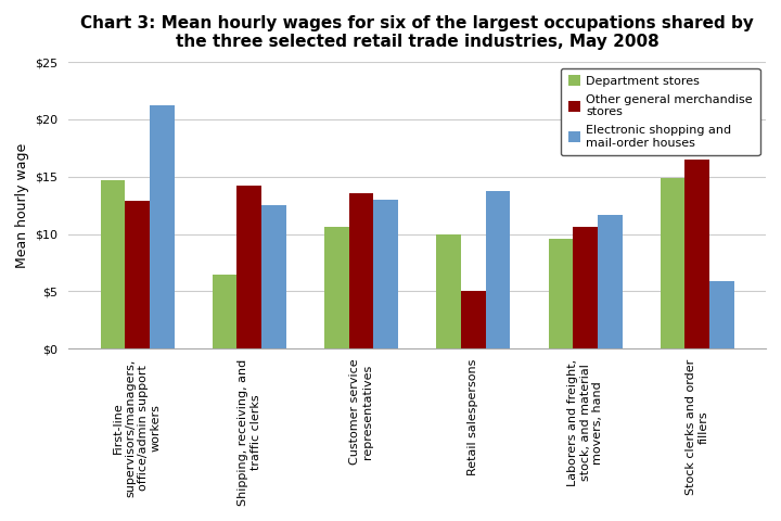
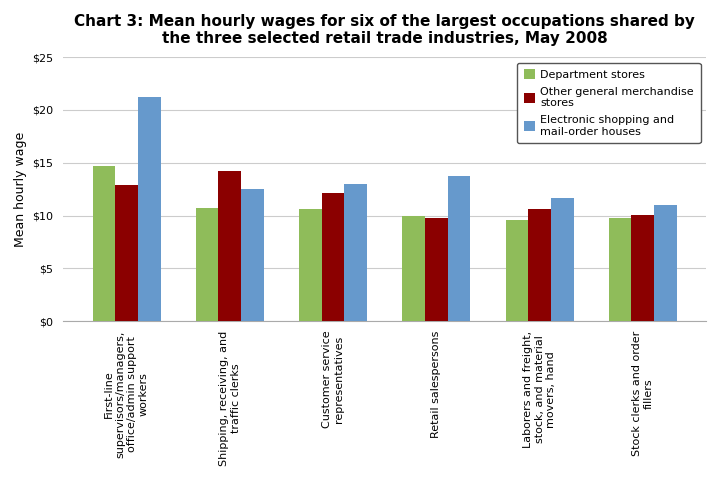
Department stores/Shipping, receiving, and traffic clerks: $6.5 -> $10.8
Other general merchandise stores/Customer service representatives: $13.6 -> $12.1
Other general merchandise stores/Retail salespersons: $5.0 -> $9.8
Department stores/Stock clerks and order fillers: $14.9 -> $9.8
Other general merchandise stores/Stock clerks and order fillers: $16.5 -> $10.1
Electronic shopping and mail-order houses/Stock clerks and order fillers: $5.9 -> $11.0
